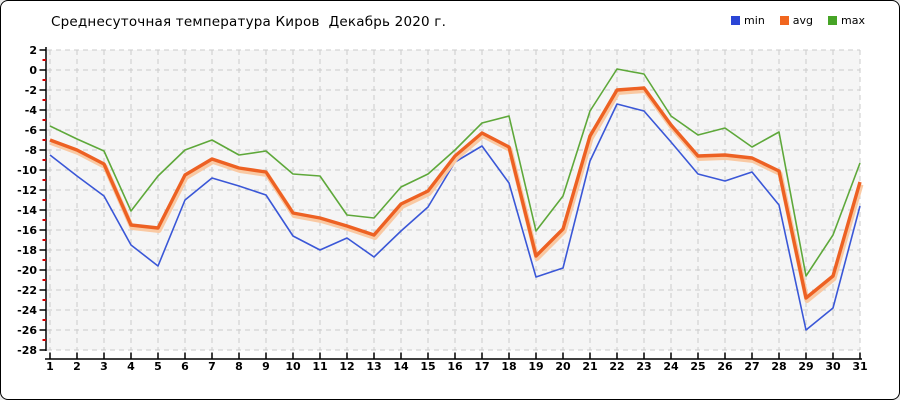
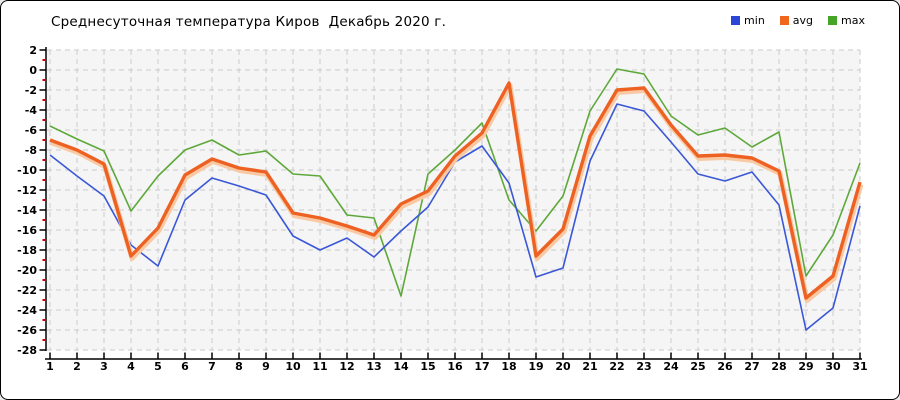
avg/4: -15.5 -> -18.6
max/14: -11.7 -> -22.6
avg/18: -7.7 -> -1.3
max/18: -4.6 -> -13.0
